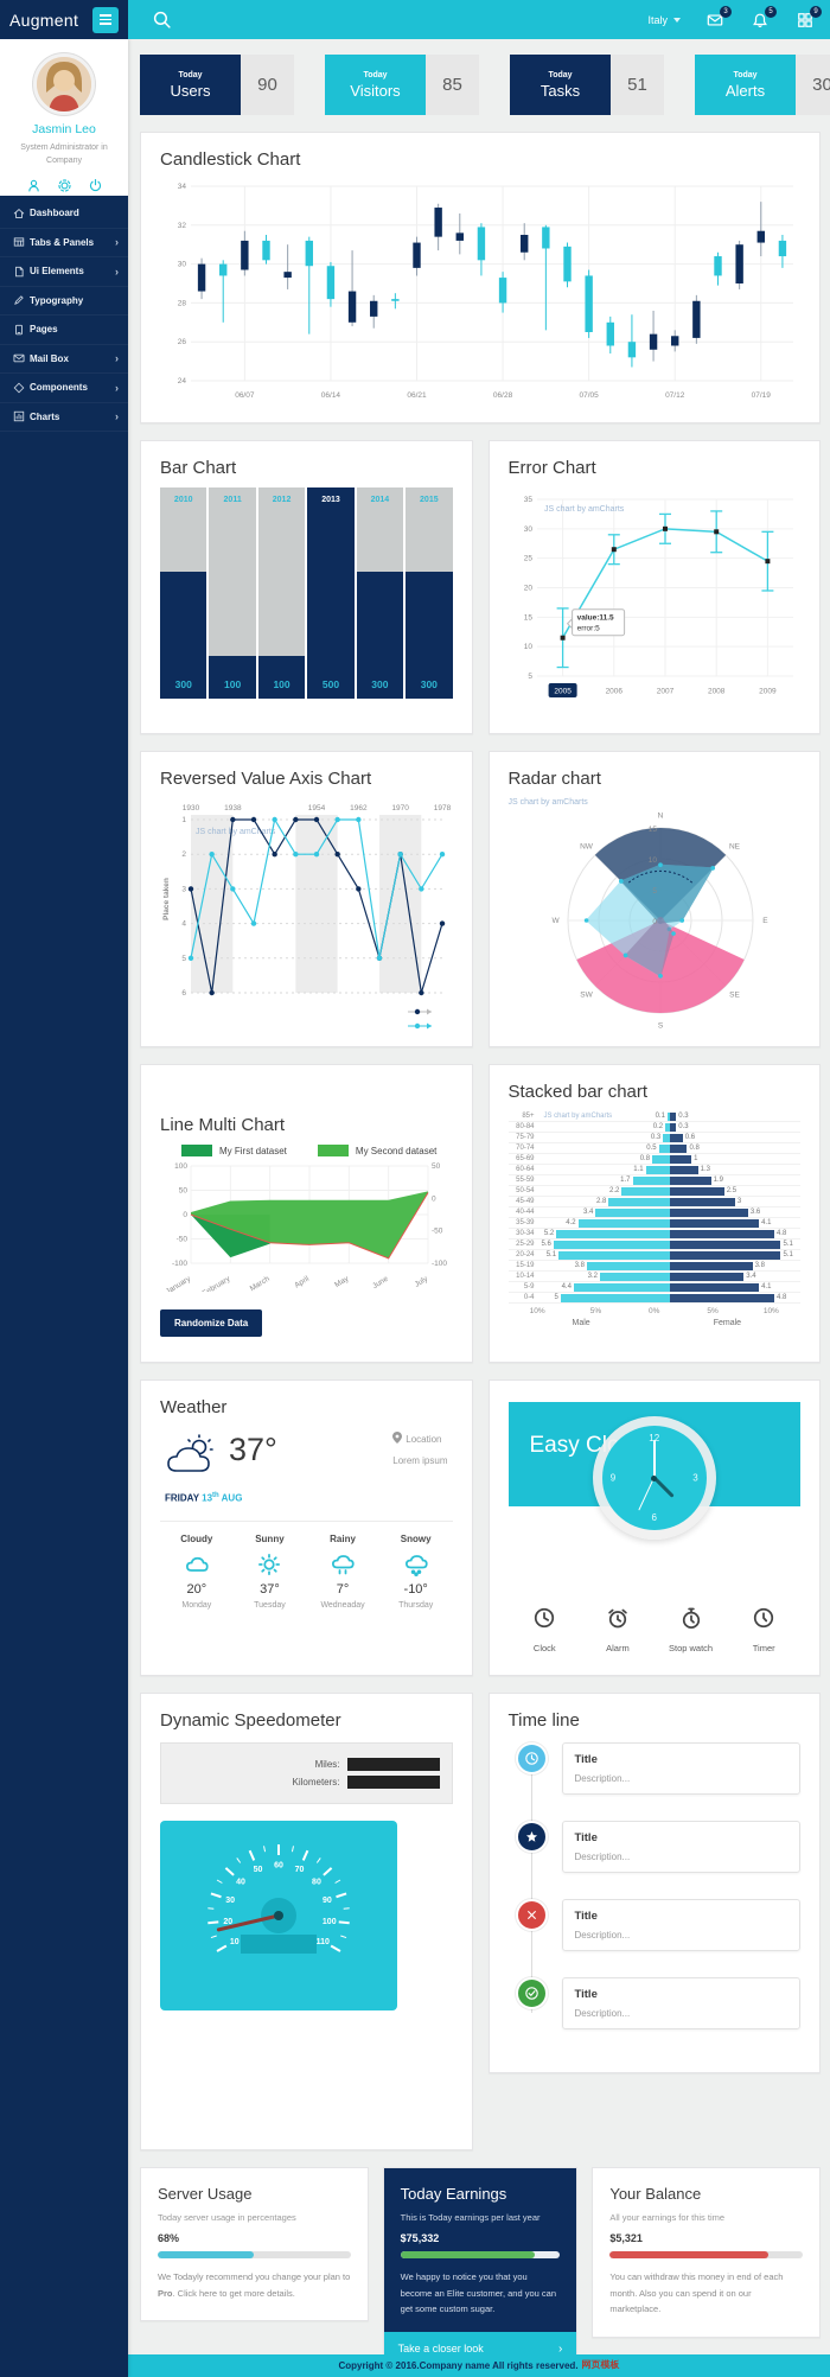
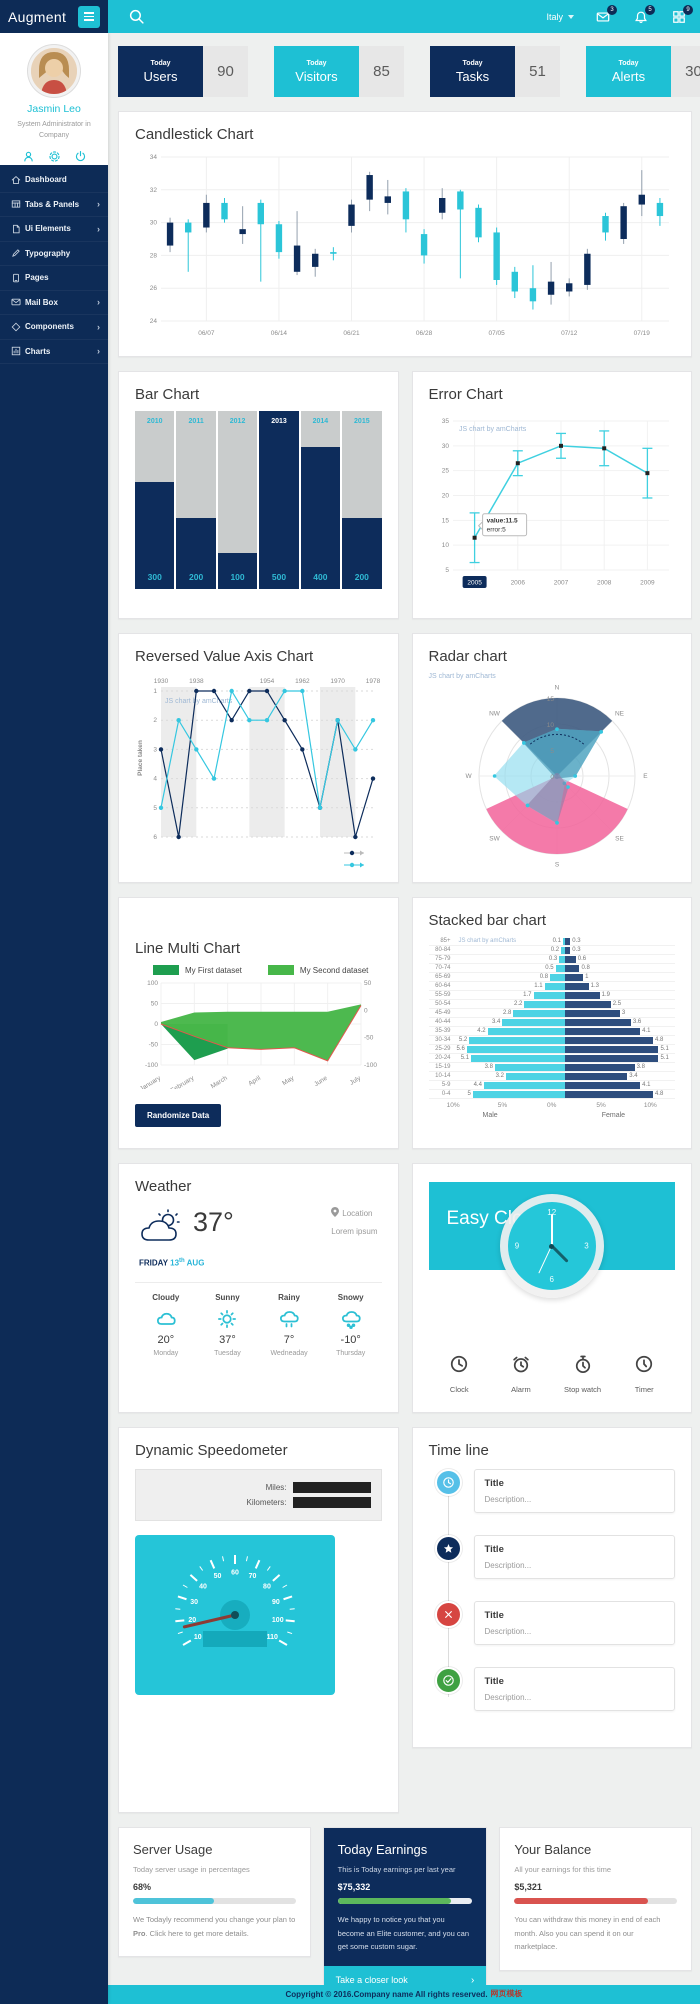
Bar Chart/2011: 100 -> 200
Bar Chart/2014: 300 -> 400
Bar Chart/2015: 300 -> 200
